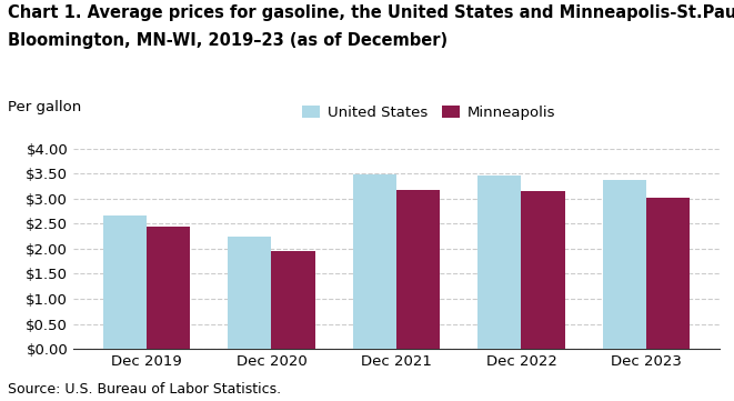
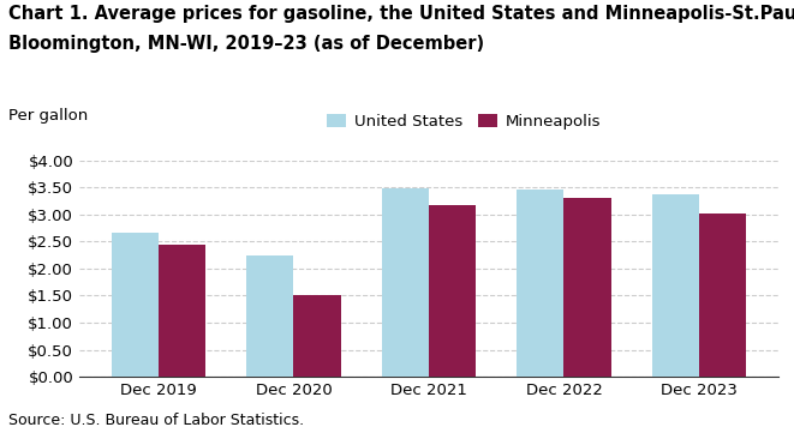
Minneapolis/Dec 2020: $1.96 -> $1.50
Minneapolis/Dec 2022: $3.14 -> $3.30
